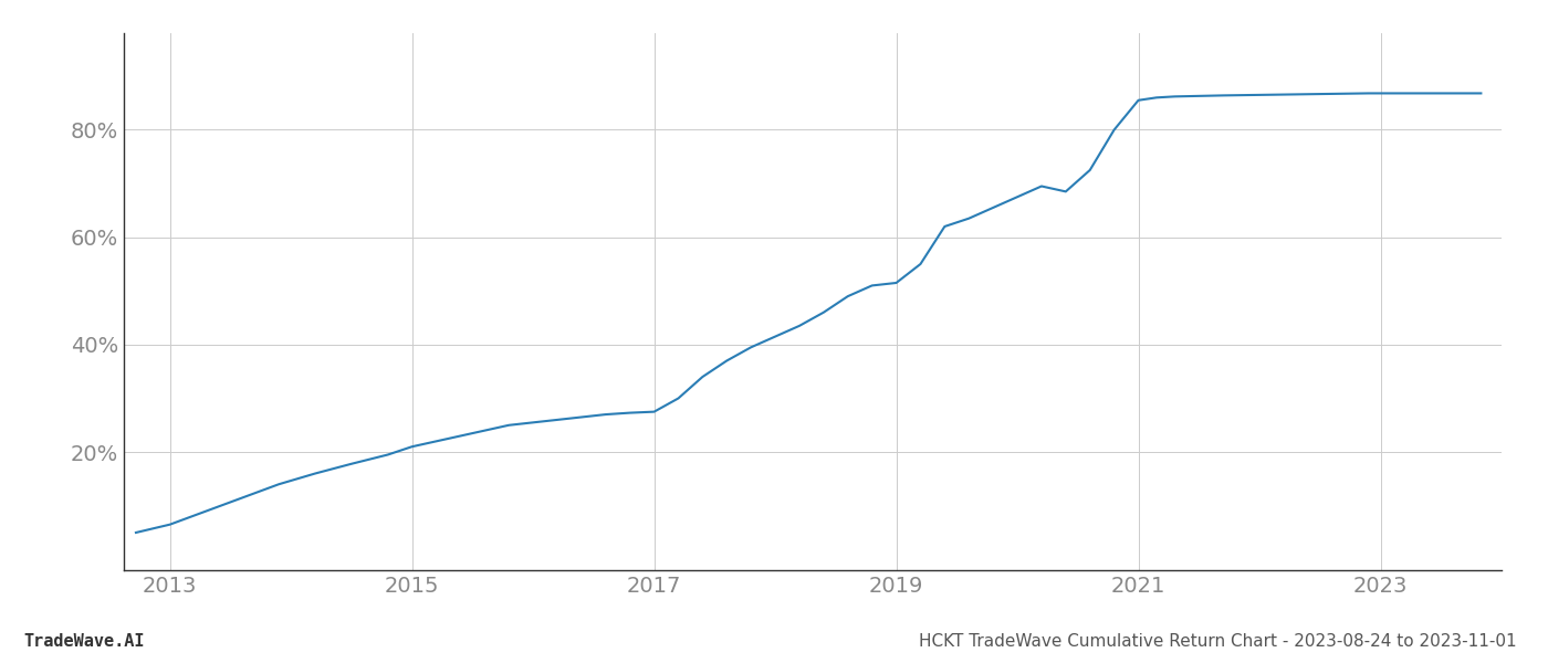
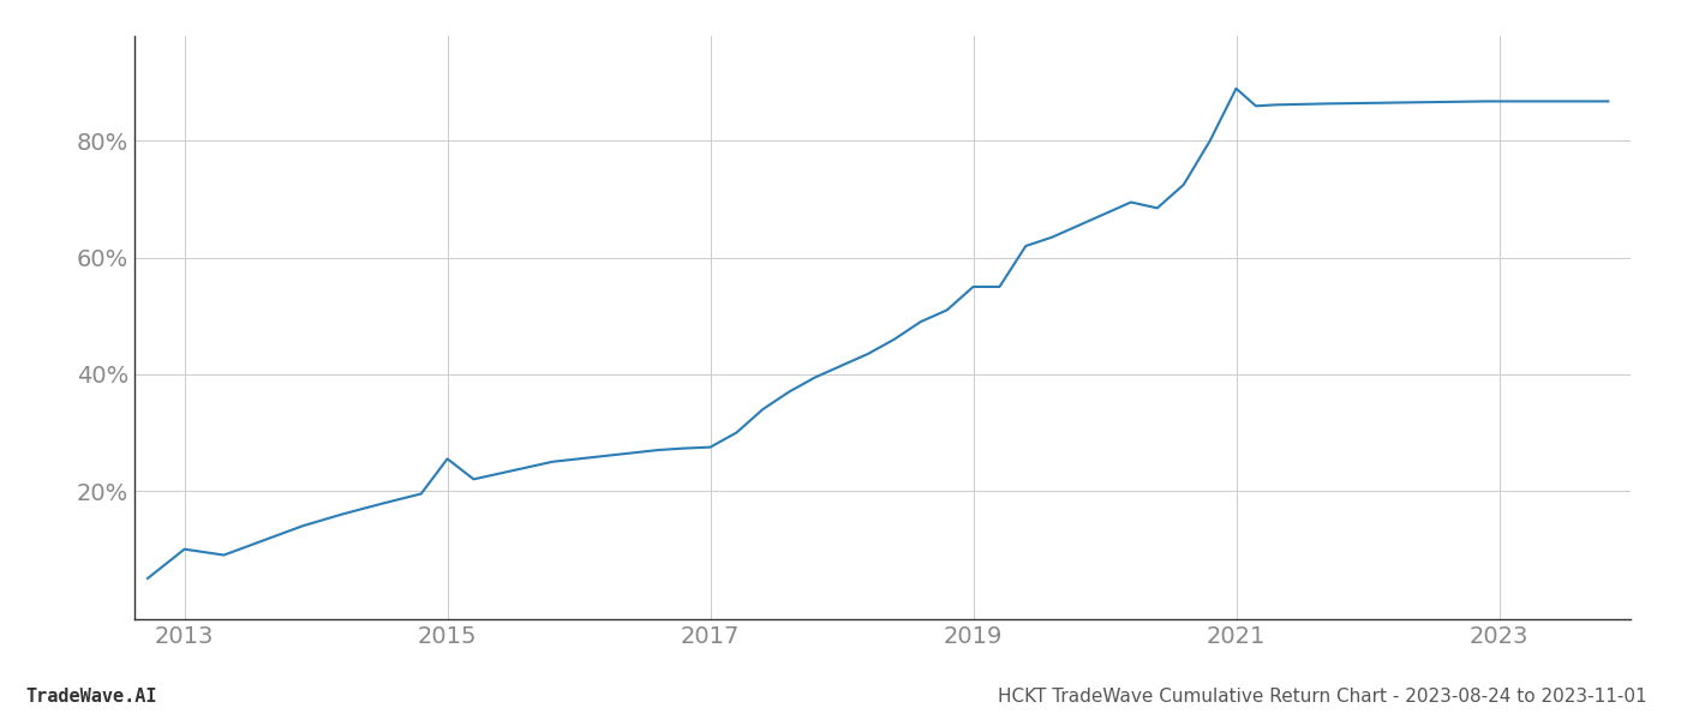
2013: 6.5% -> 10.0%
2015: 21.0% -> 25.5%
2019: 51.5% -> 55.0%
2021: 85.5% -> 89.0%
